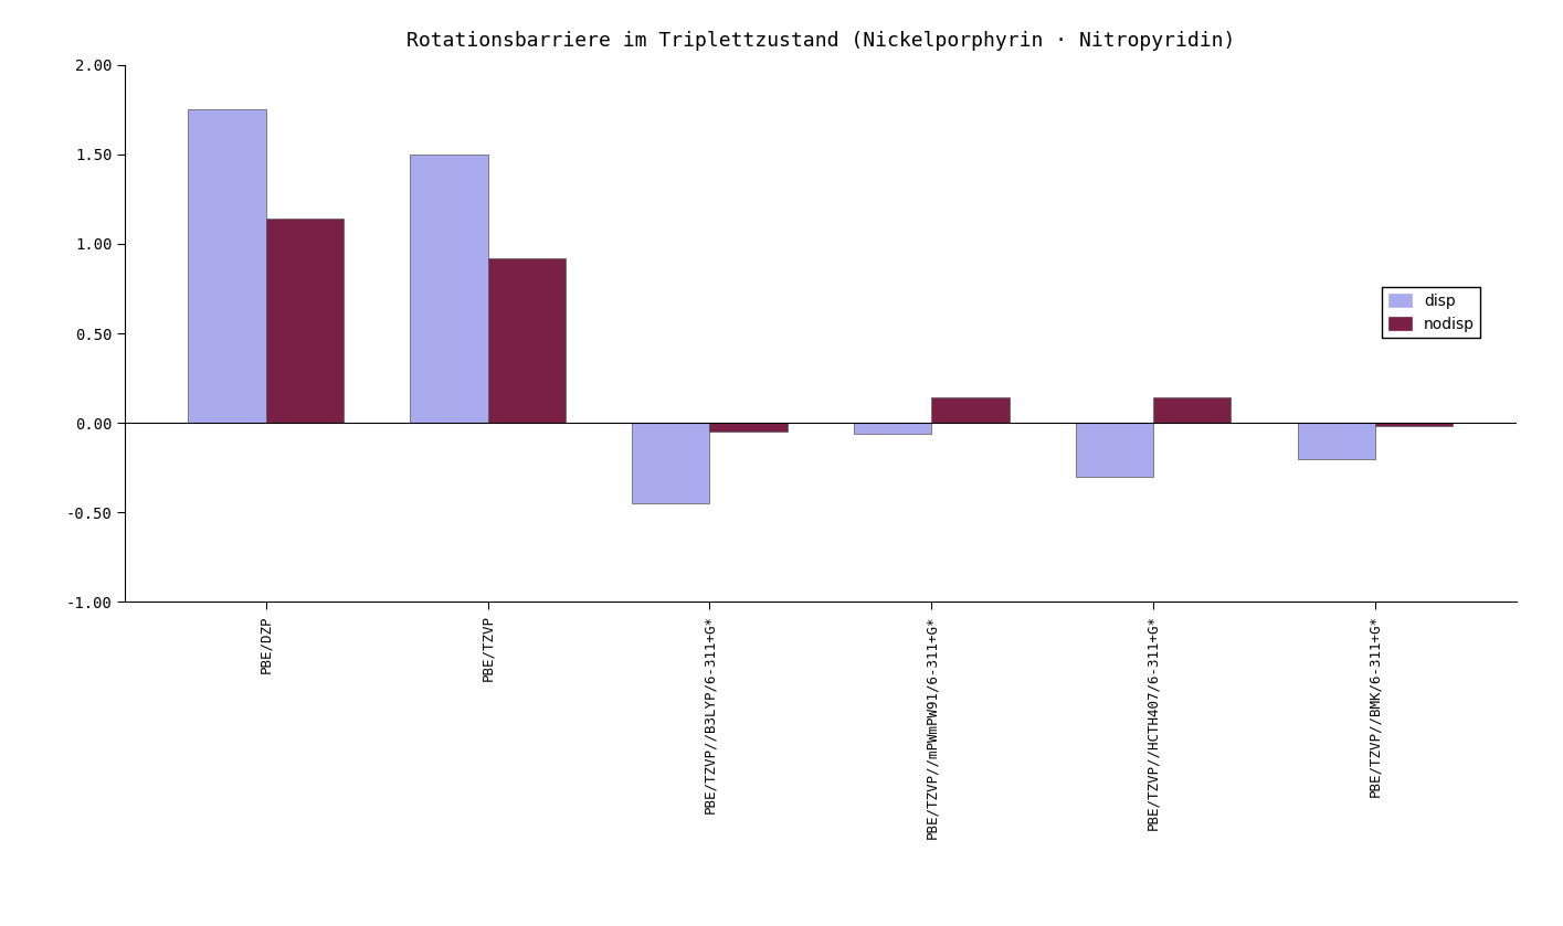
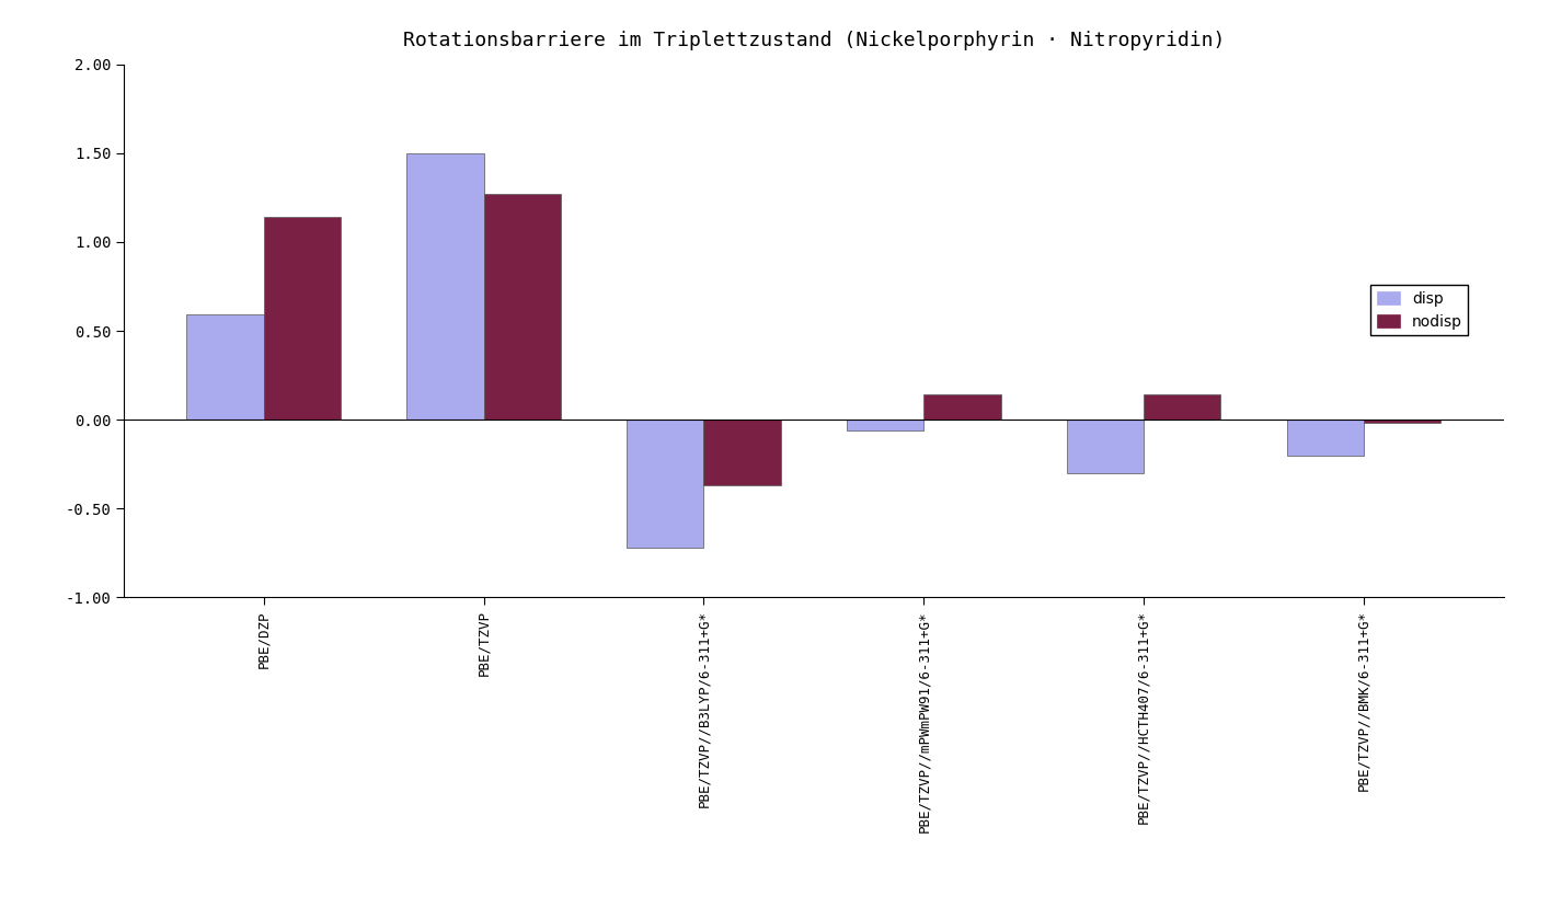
disp/PBE/DZP: 1.75 -> 0.59
nodisp/PBE/TZVP: 0.92 -> 1.27
disp/PBE/TZVP//B3LYP/6-311+G*: -0.45 -> -0.72
nodisp/PBE/TZVP//B3LYP/6-311+G*: -0.05 -> -0.37
